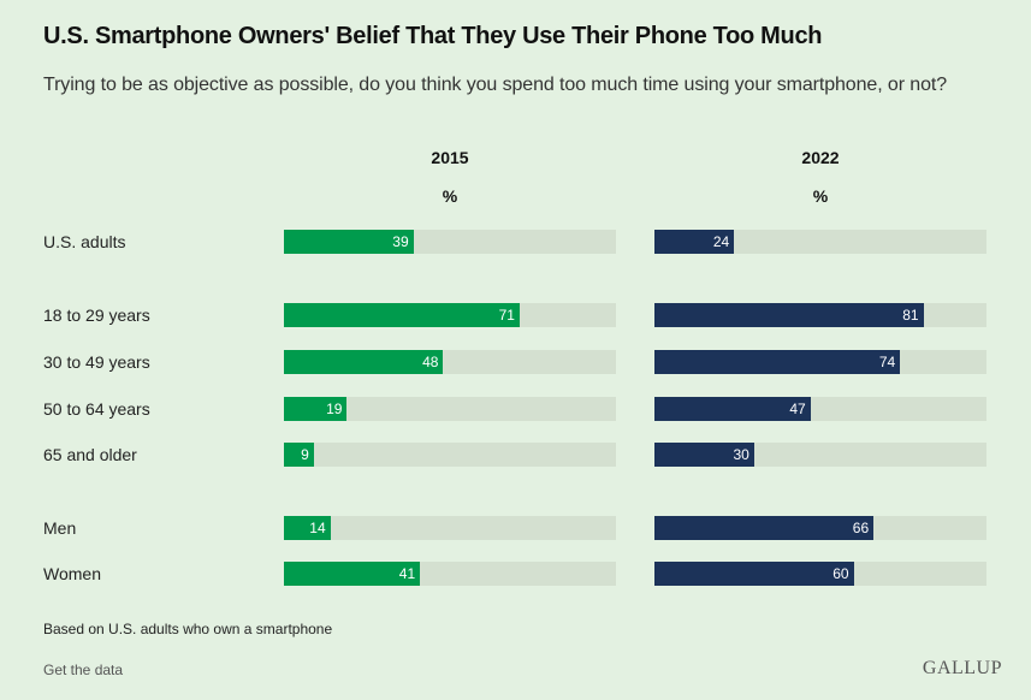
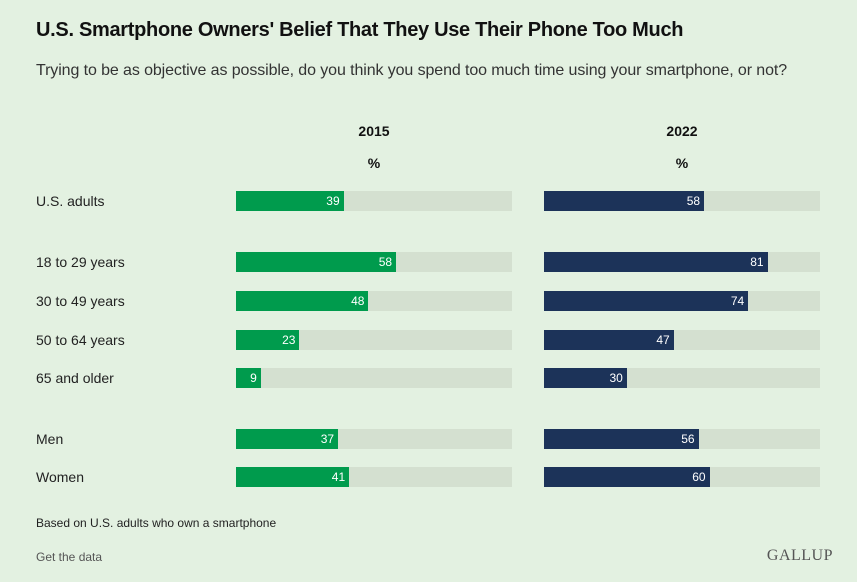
2022/U.S. adults: 24 -> 58
2015/18 to 29 years: 71 -> 58
2015/50 to 64 years: 19 -> 23
2015/Men: 14 -> 37
2022/Men: 66 -> 56
